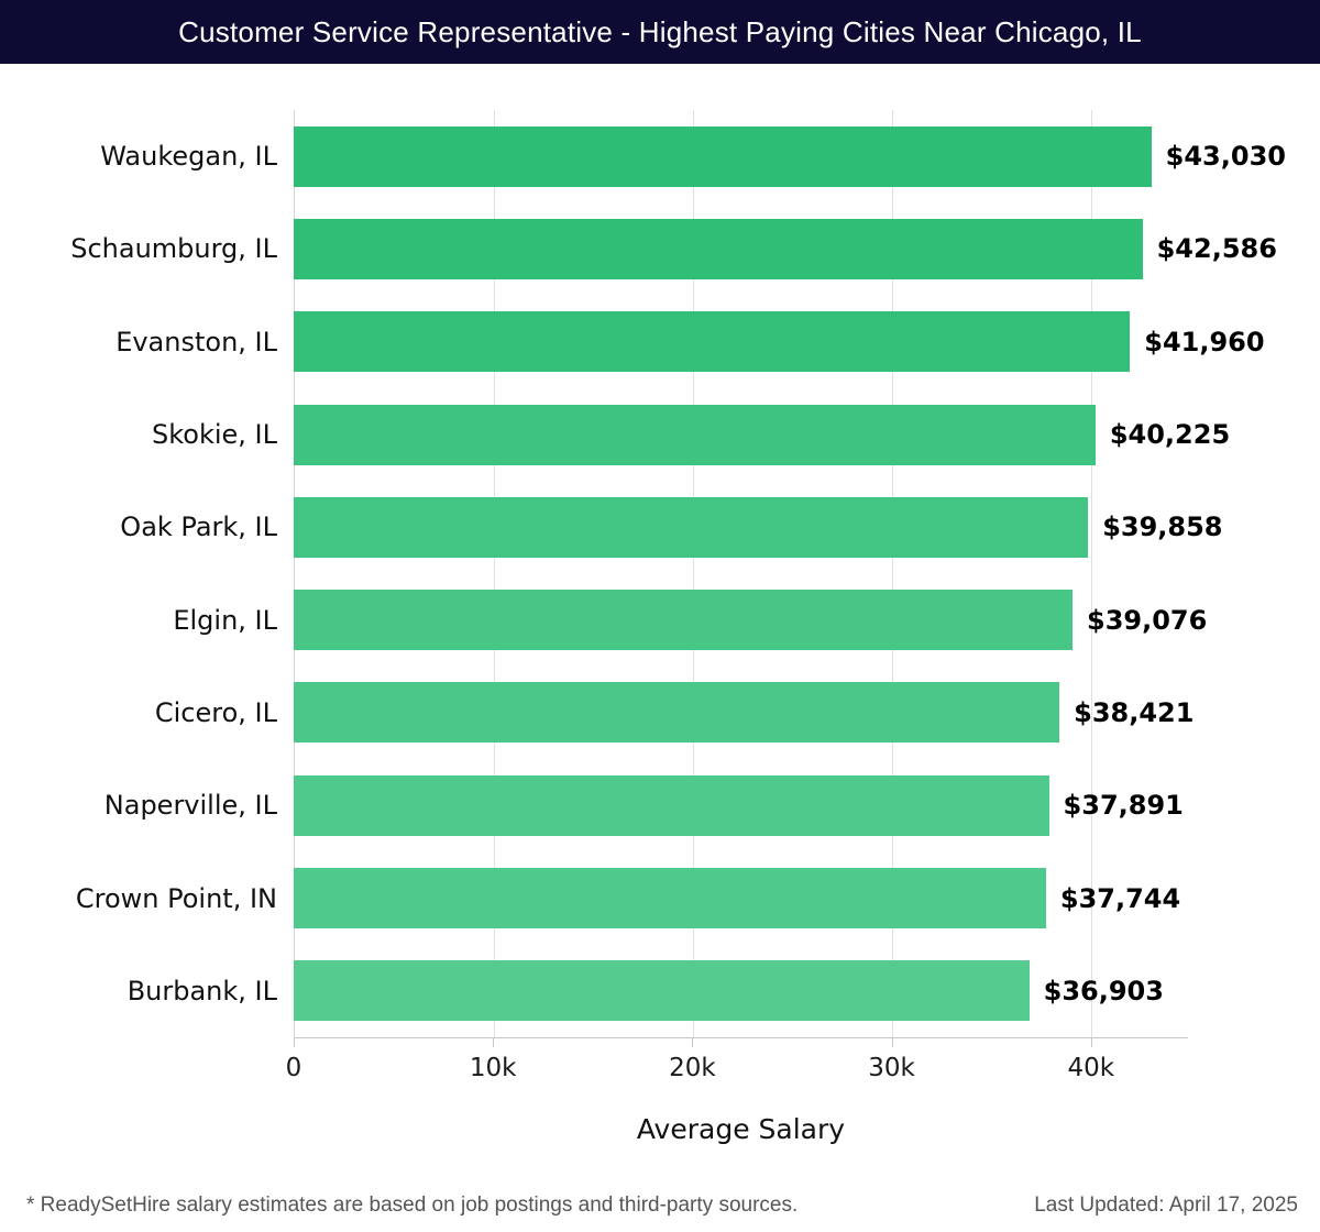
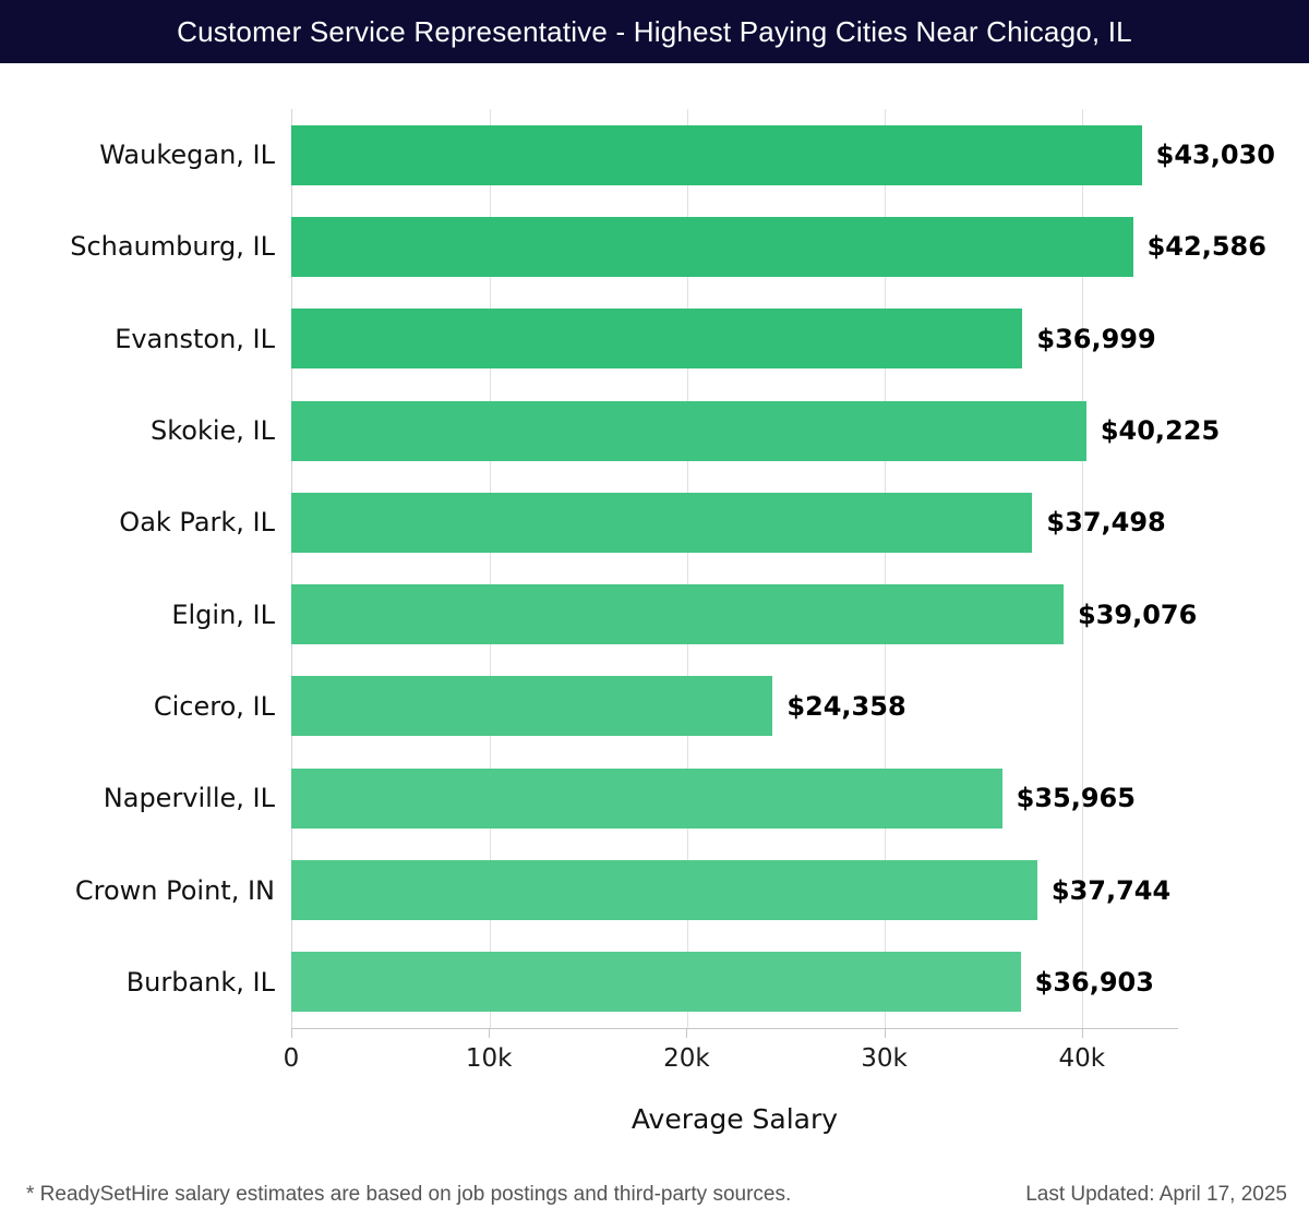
Evanston, IL: $41,960 -> $36,999
Oak Park, IL: $39,858 -> $37,498
Cicero, IL: $38,421 -> $24,358
Naperville, IL: $37,891 -> $35,965
